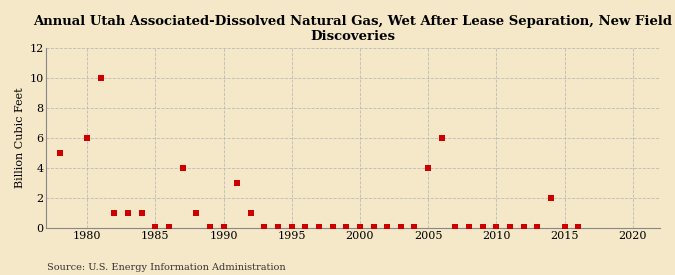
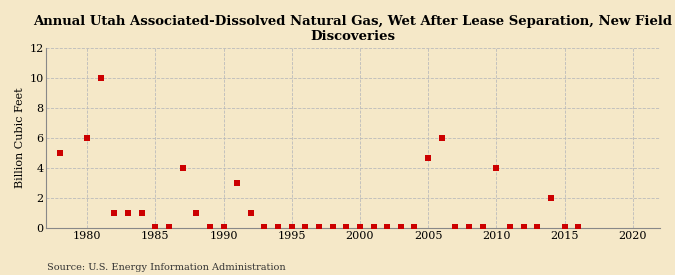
2005: 4.0 -> 4.7
2010: 0.1 -> 4.0
